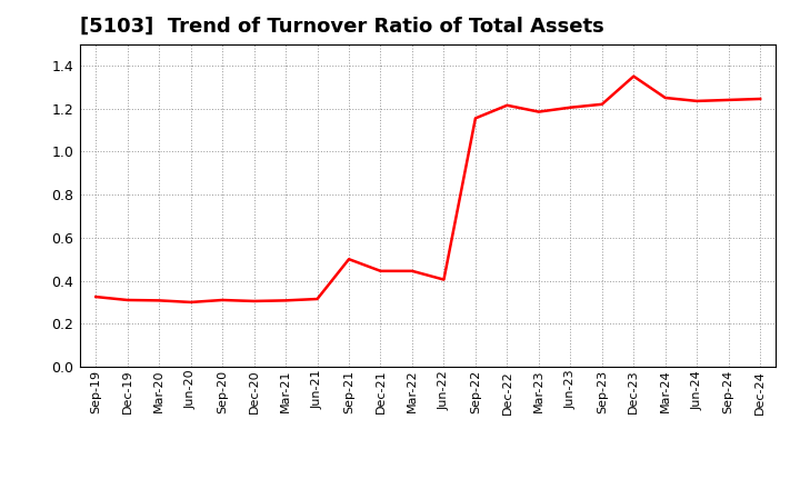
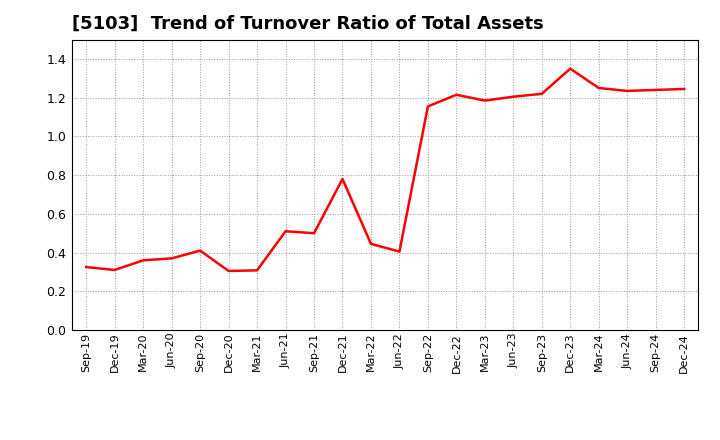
Mar-20: 0.31 -> 0.36
Jun-20: 0.30 -> 0.37
Sep-20: 0.31 -> 0.41
Jun-21: 0.32 -> 0.51
Dec-21: 0.45 -> 0.78
